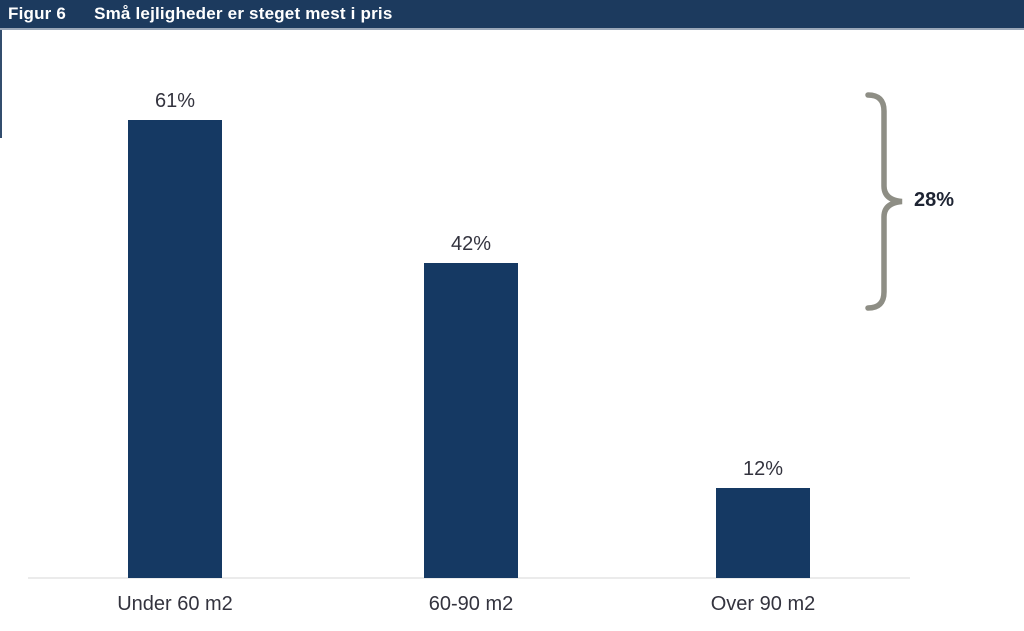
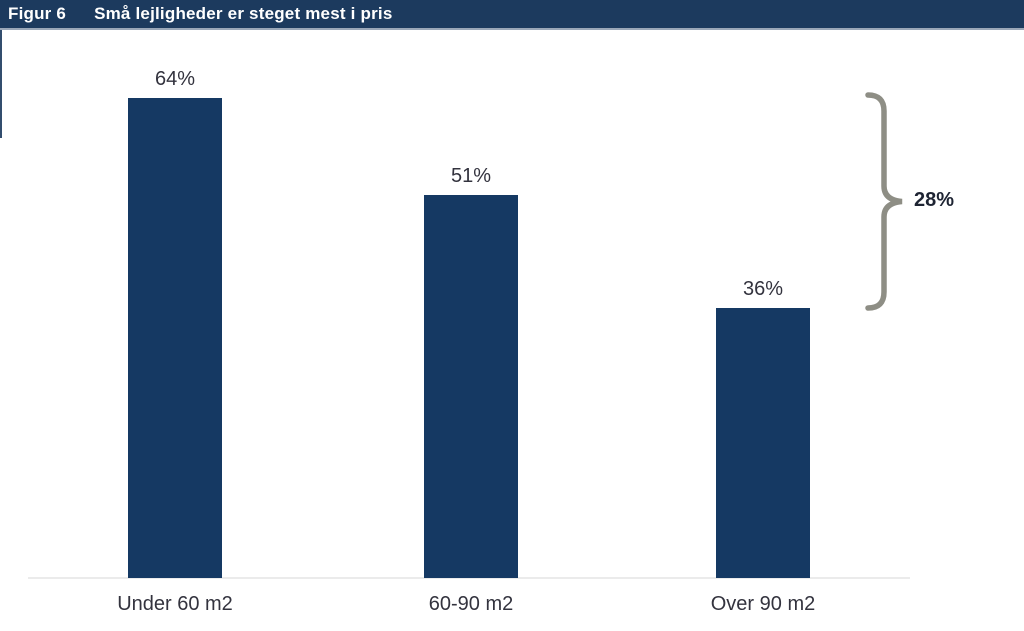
Under 60 m2: 61% -> 64%
60-90 m2: 42% -> 51%
Over 90 m2: 12% -> 36%
